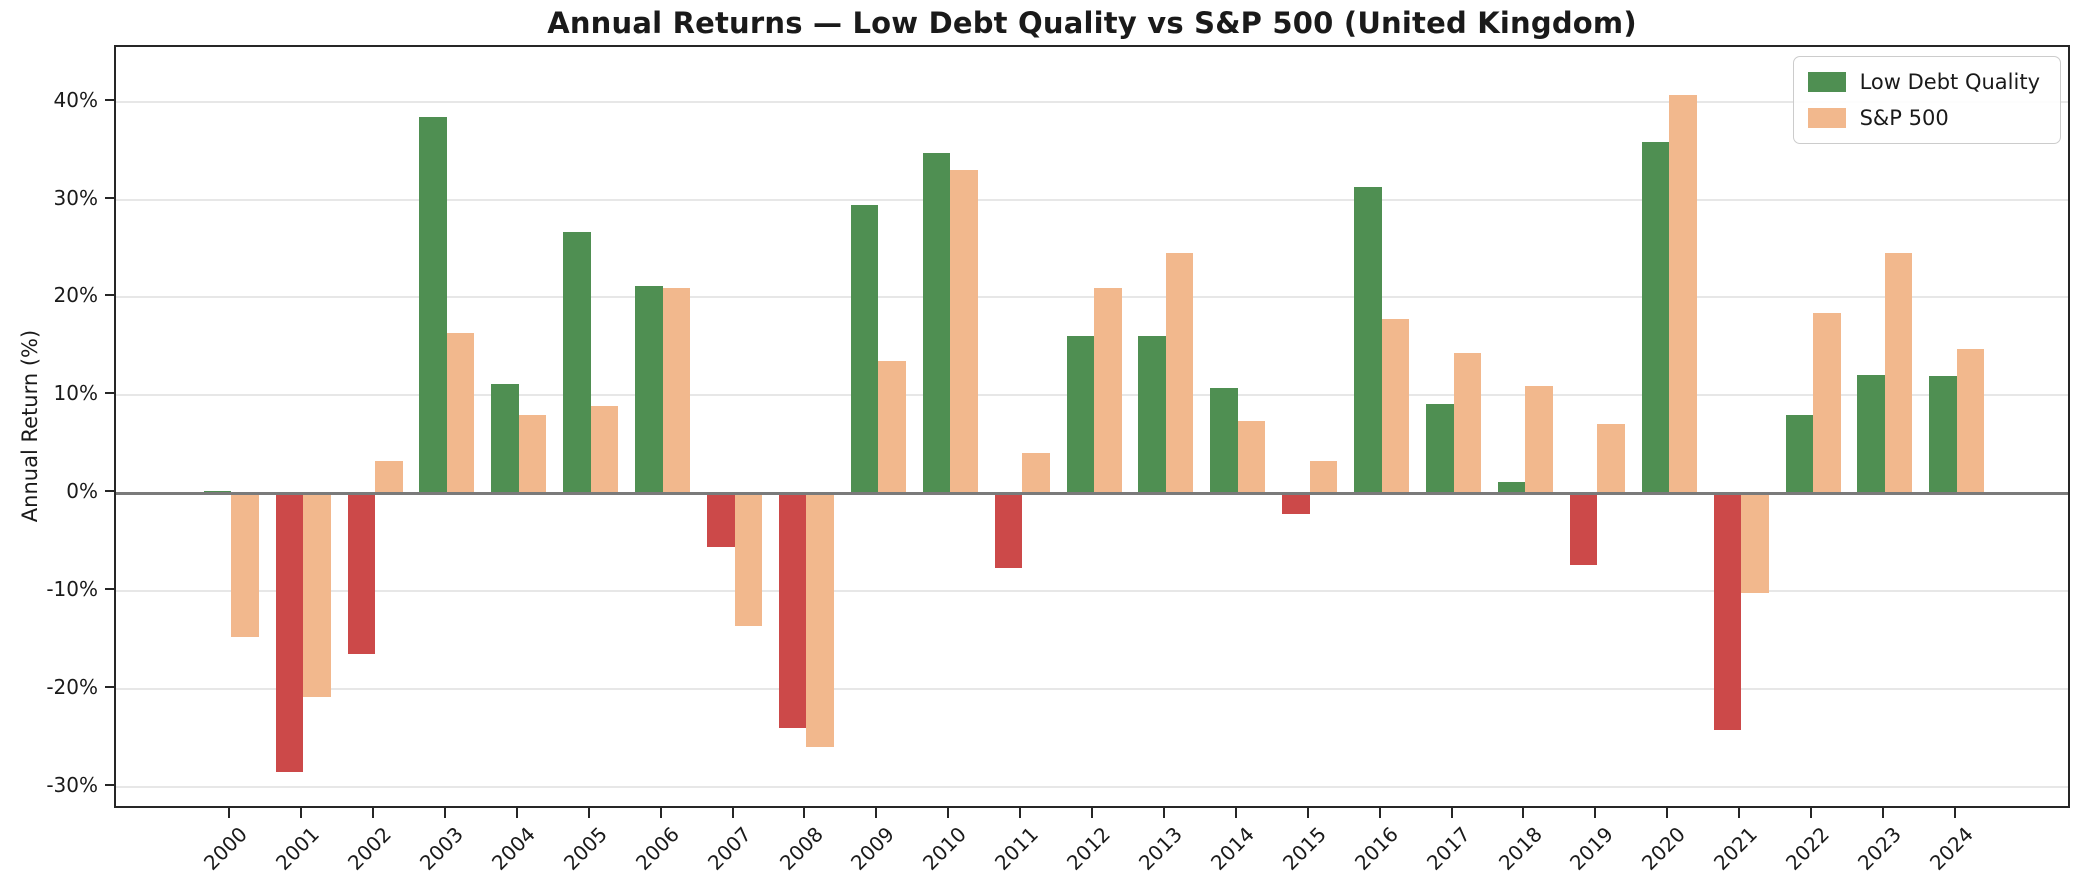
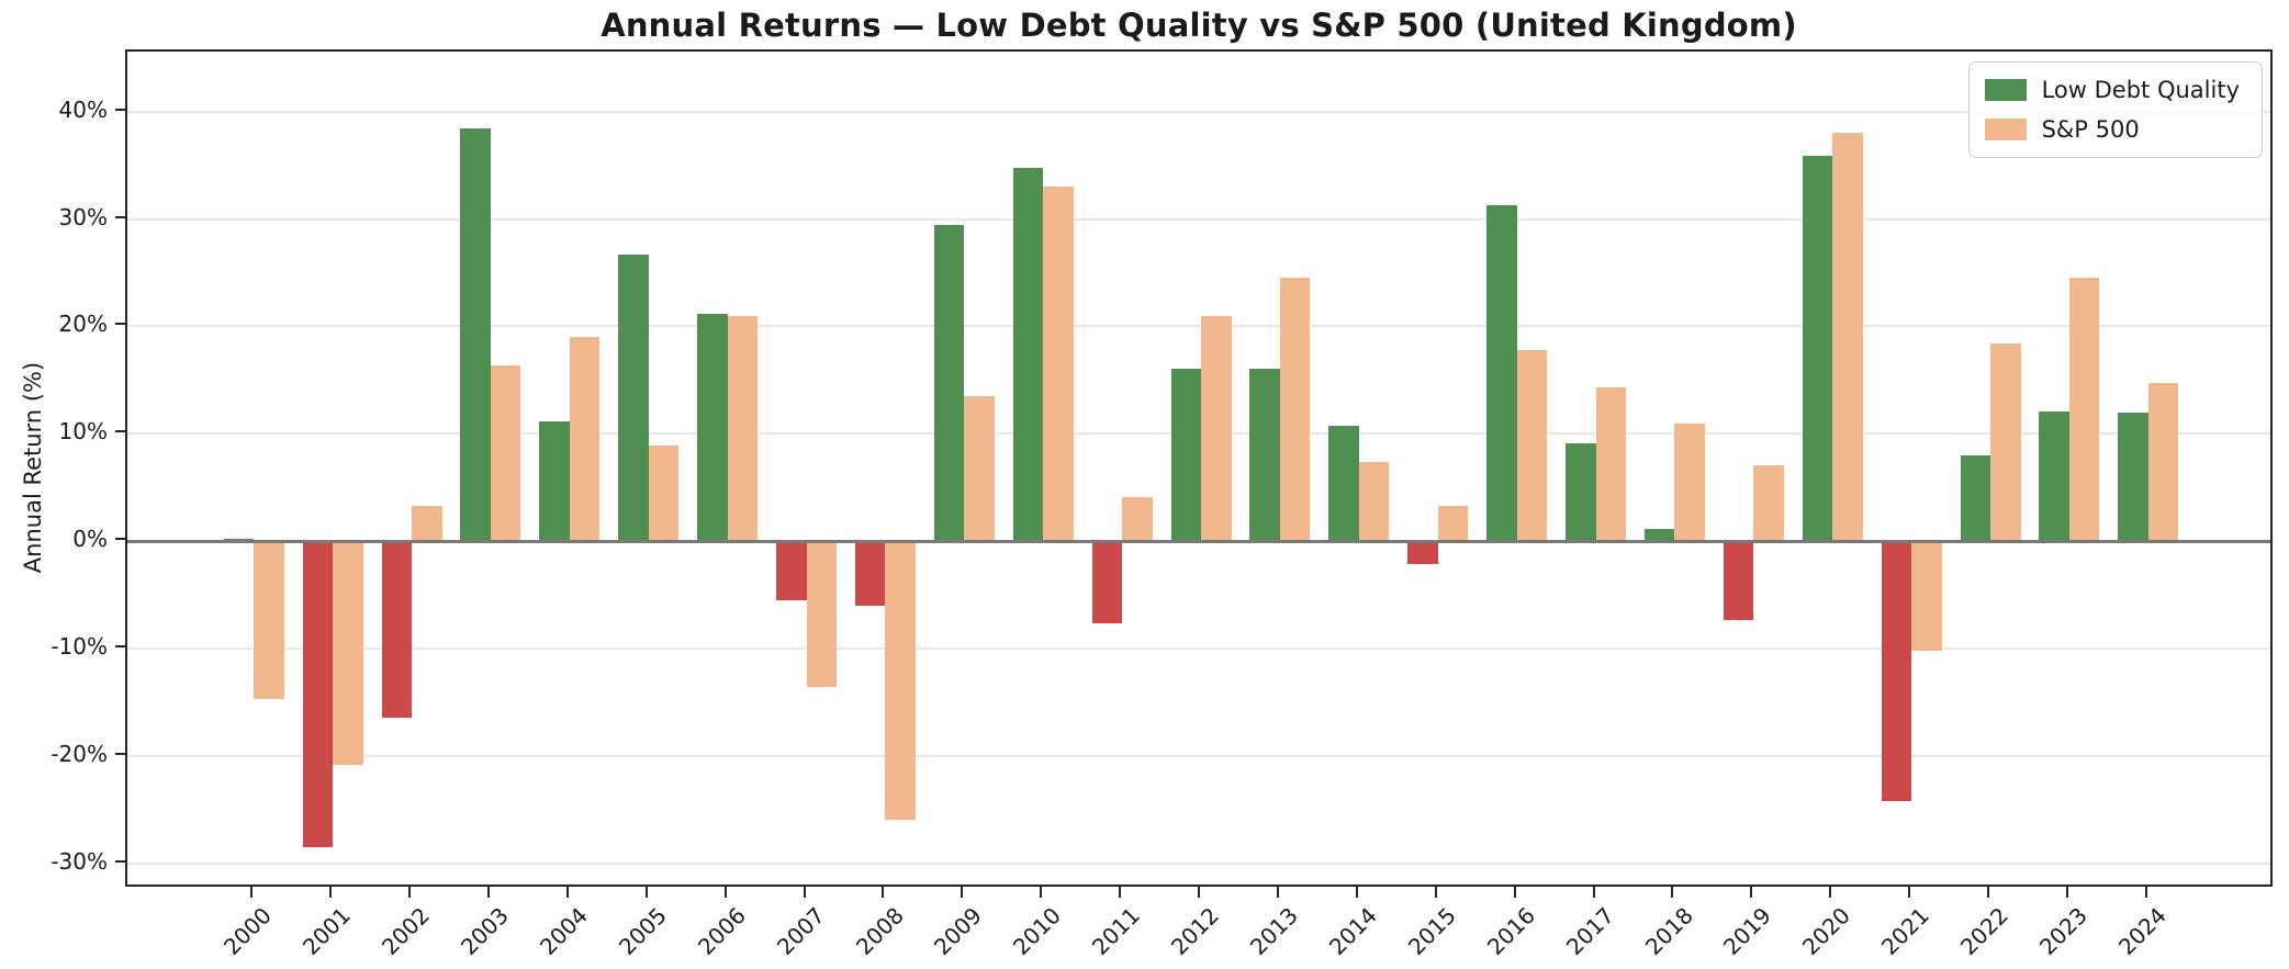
S&P 500/2004: 8% -> 19%
Low Debt Quality/2008: -24% -> -6%
S&P 500/2020: 41% -> 38%
